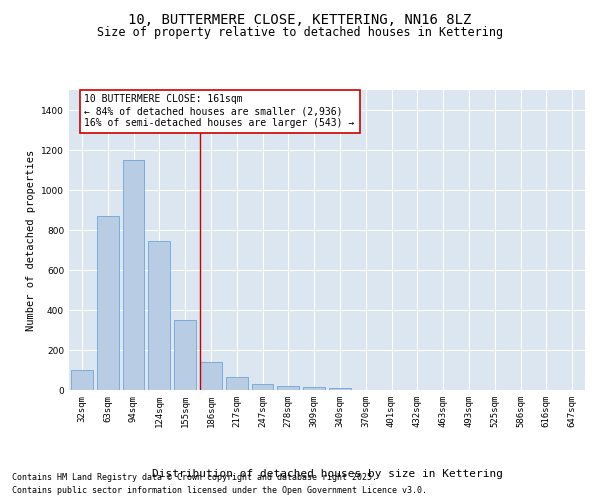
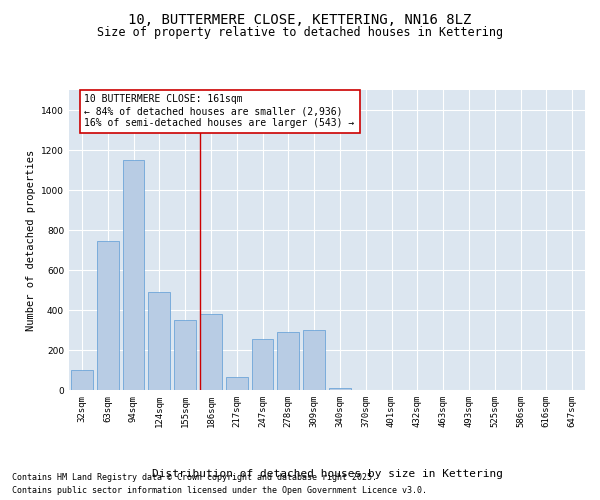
63sqm: 870 -> 745
124sqm: 745 -> 490
186sqm: 140 -> 380
247sqm: 30 -> 255
278sqm: 20 -> 290
309sqm: 15 -> 300
